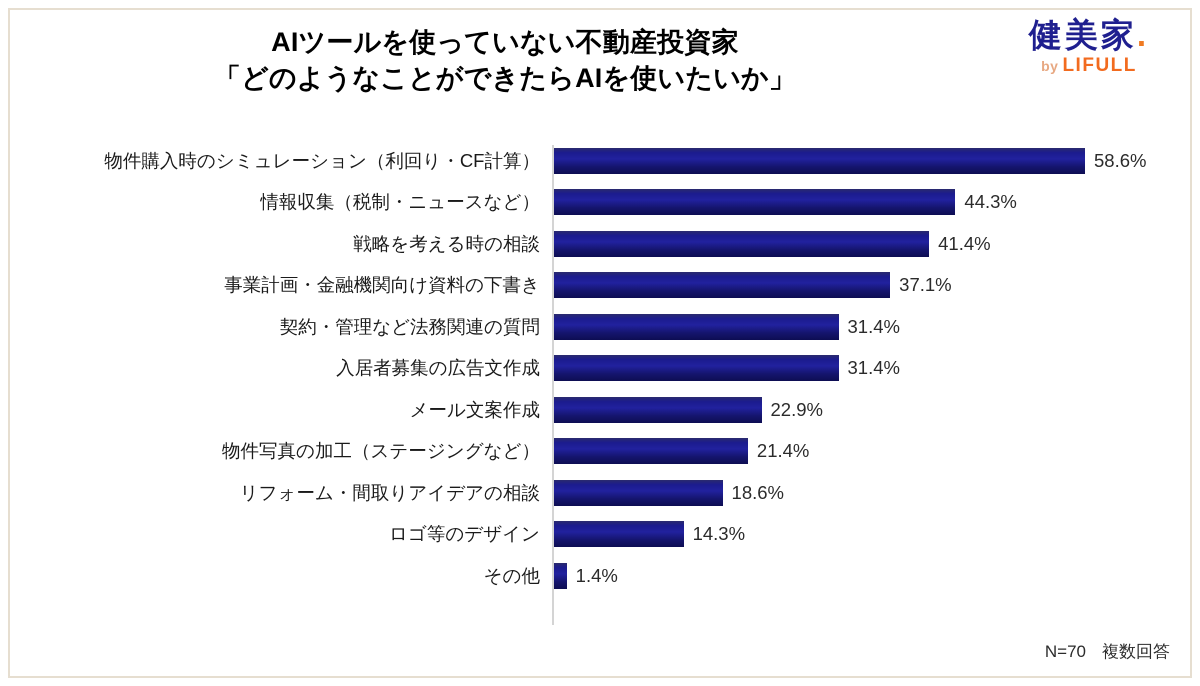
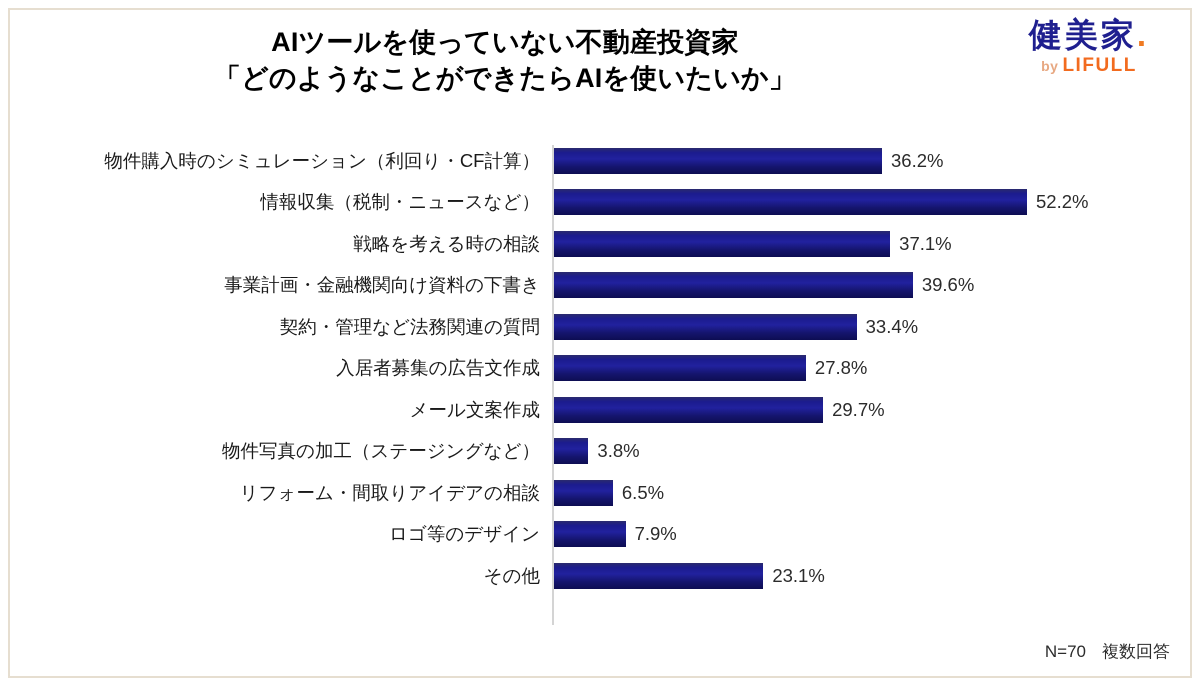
物件購入時のシミュレーション（利回り・CF計算）: 58.6% -> 36.2%
情報収集（税制・ニュースなど）: 44.3% -> 52.2%
戦略を考える時の相談: 41.4% -> 37.1%
事業計画・金融機関向け資料の下書き: 37.1% -> 39.6%
契約・管理など法務関連の質問: 31.4% -> 33.4%
入居者募集の広告文作成: 31.4% -> 27.8%
メール文案作成: 22.9% -> 29.7%
物件写真の加工（ステージングなど）: 21.4% -> 3.8%
リフォーム・間取りアイデアの相談: 18.6% -> 6.5%
ロゴ等のデザイン: 14.3% -> 7.9%
その他: 1.4% -> 23.1%
